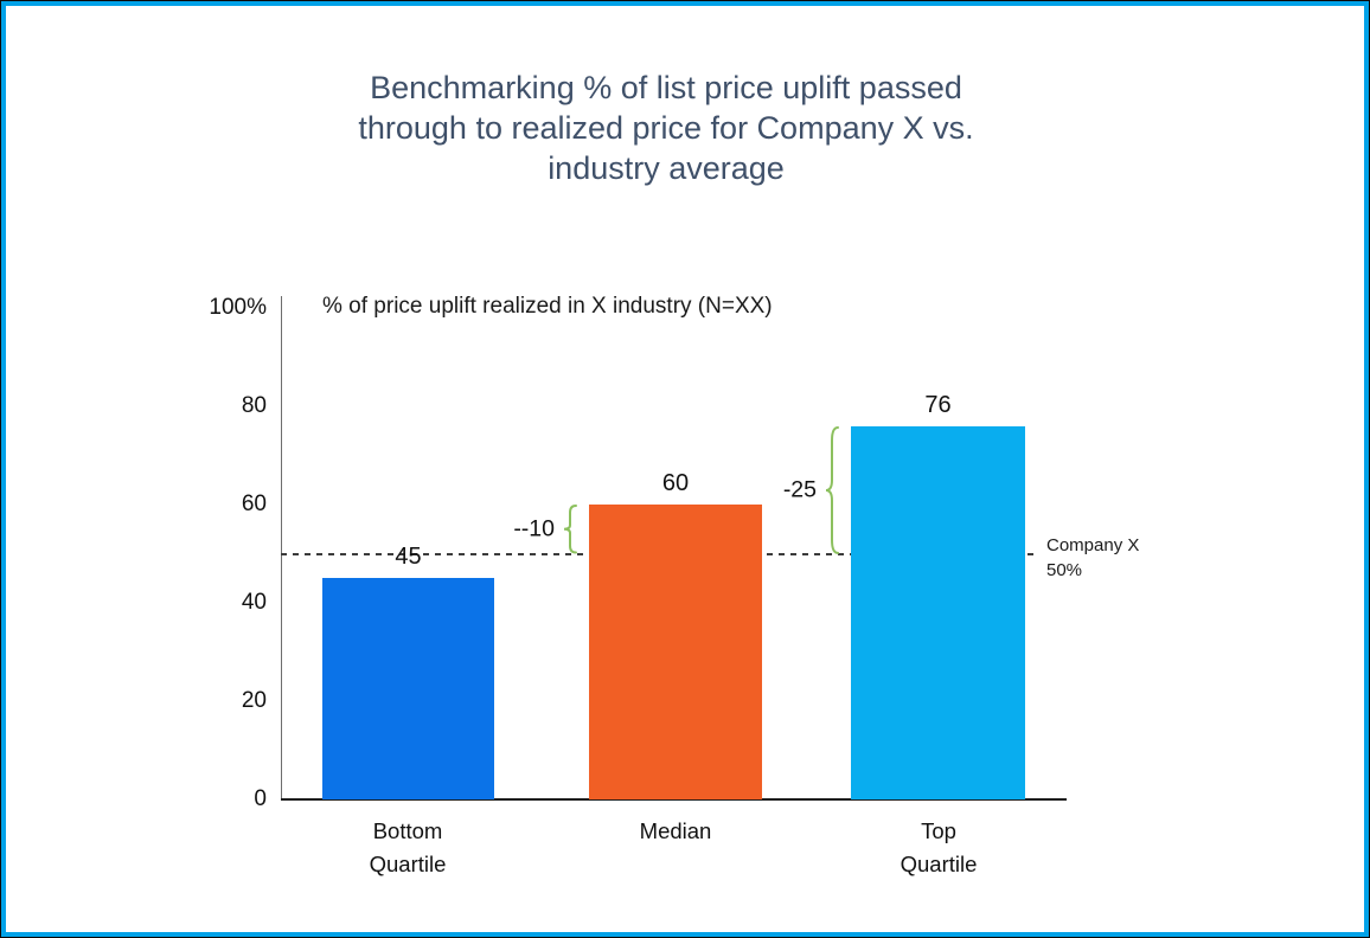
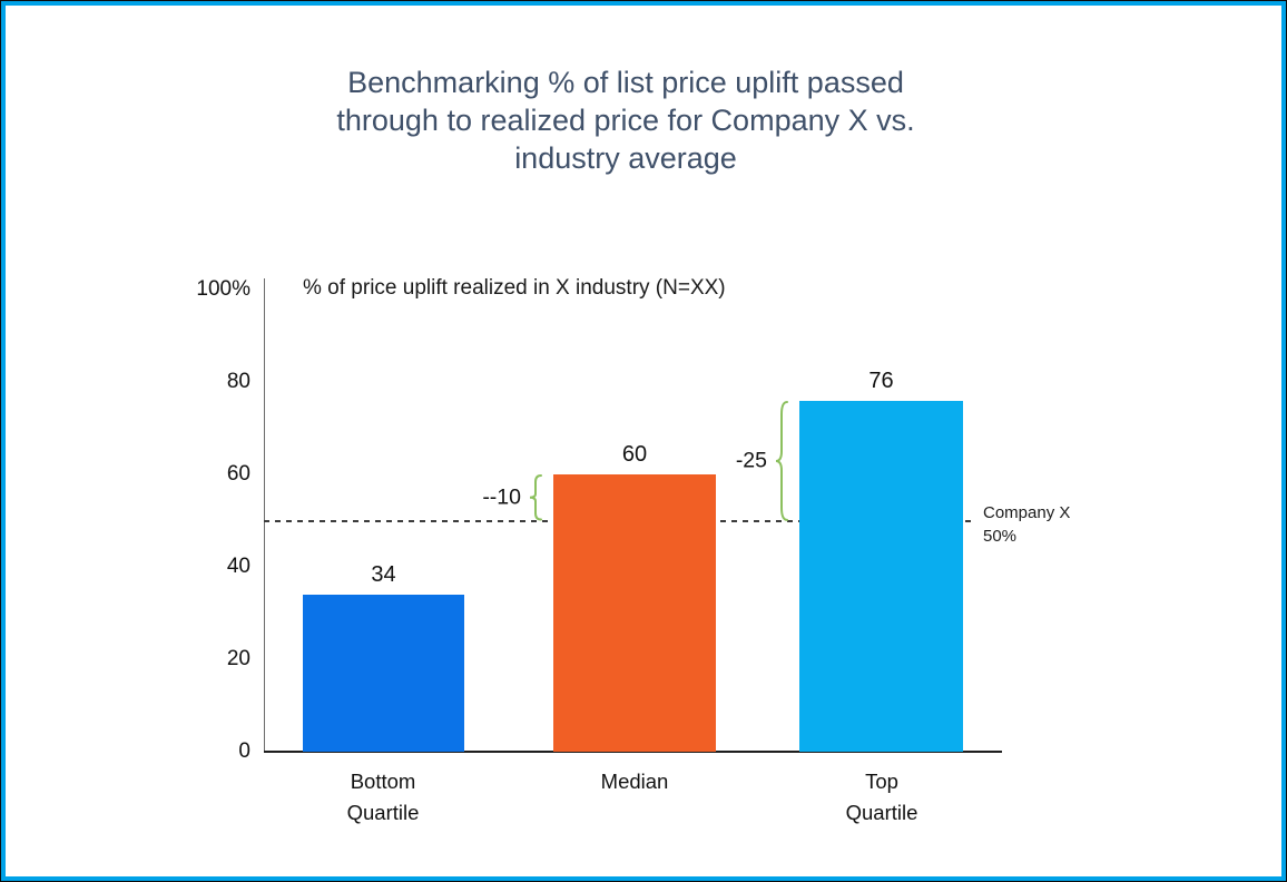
Bottom Quartile: 45 -> 34
